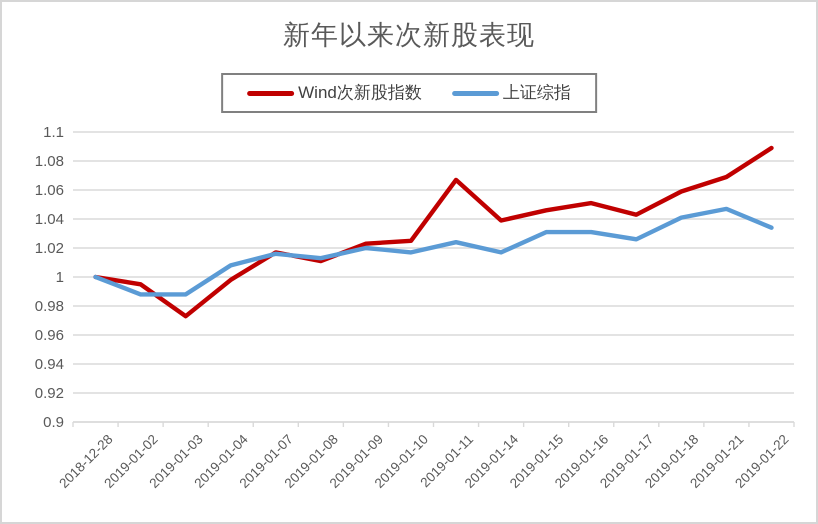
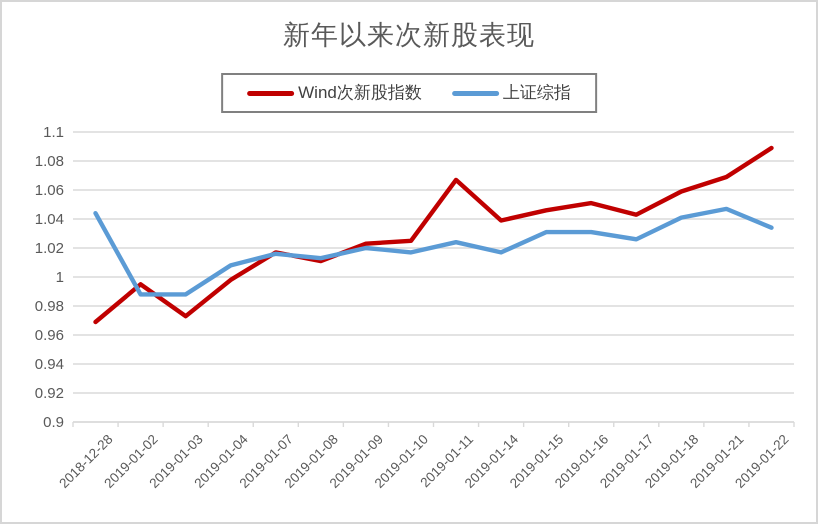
Wind次新股指数/2018-12-28: 1.000 -> 0.969
上证综指/2018-12-28: 1.000 -> 1.044
